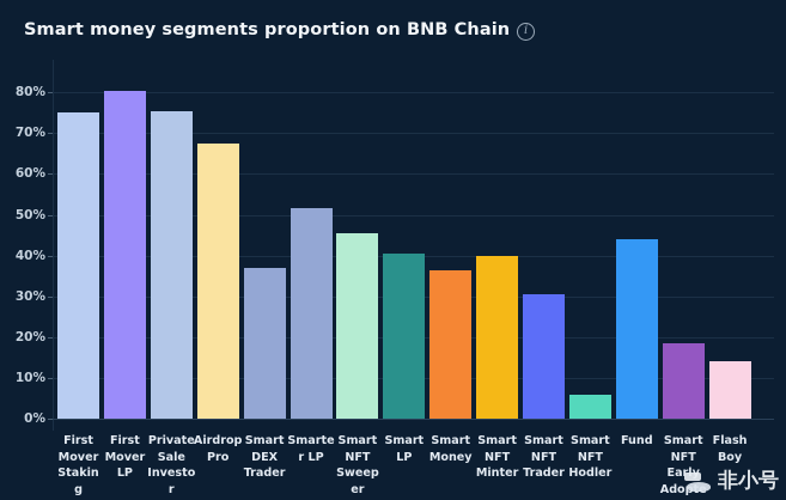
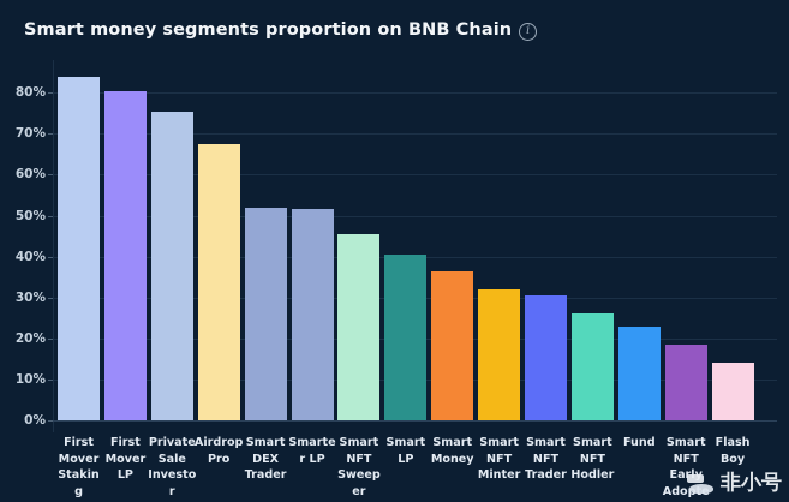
First Mover Staking: 75% -> 84%
Smart DEX Trader: 37% -> 52%
Smart NFT Minter: 40% -> 32%
Smart NFT Hodler: 6% -> 26%
Fund: 44% -> 23%
